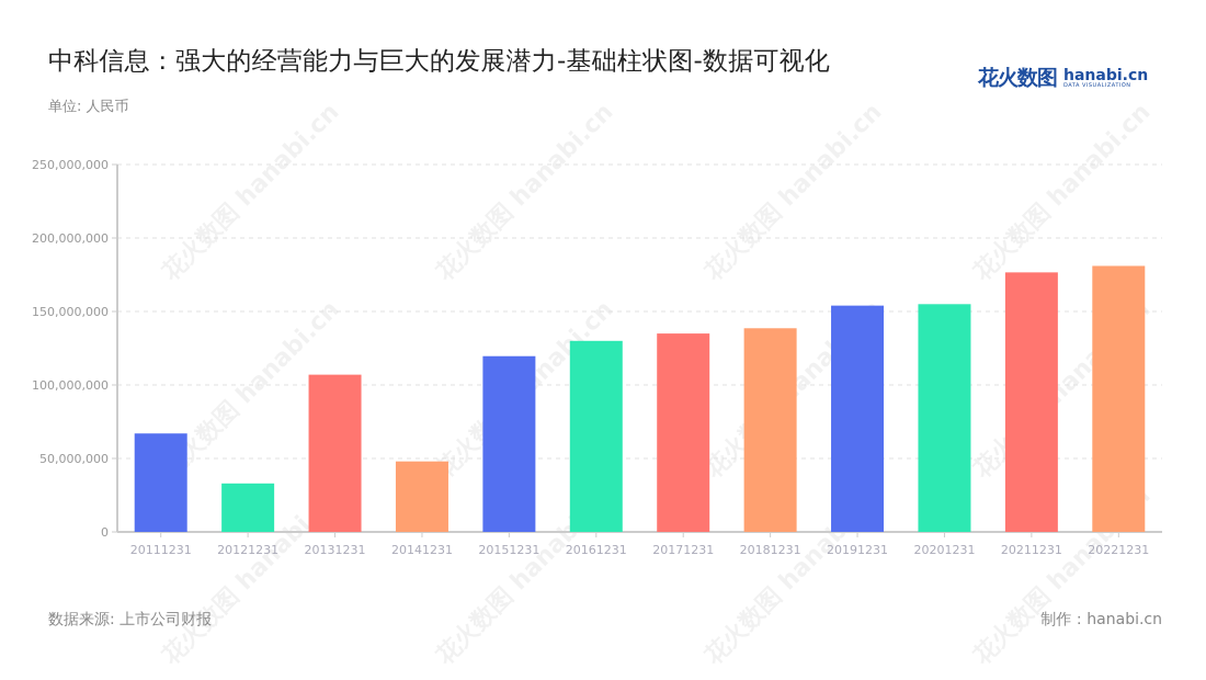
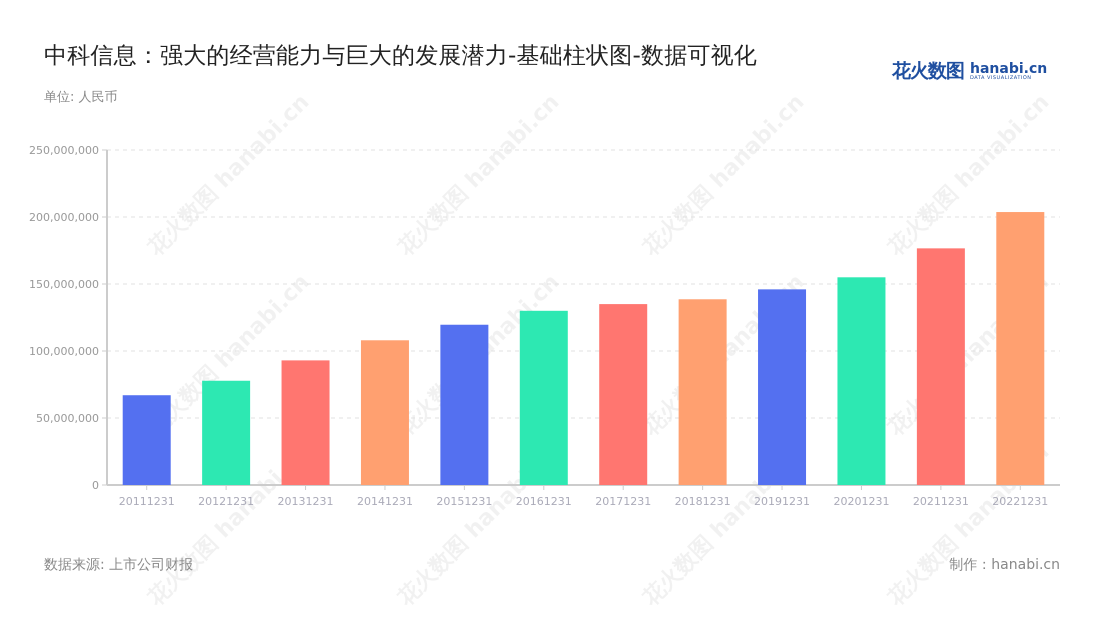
20121231: 33000000 -> 78000000
20131231: 107000000 -> 93000000
20141231: 48000000 -> 108000000
20191231: 154000000 -> 146000000
20221231: 181000000 -> 204000000
